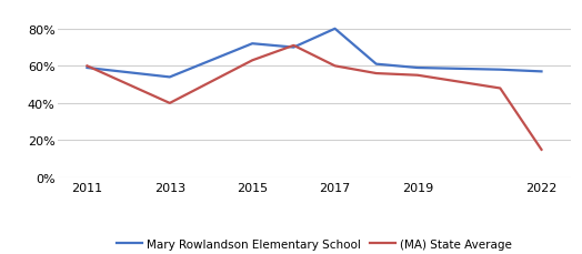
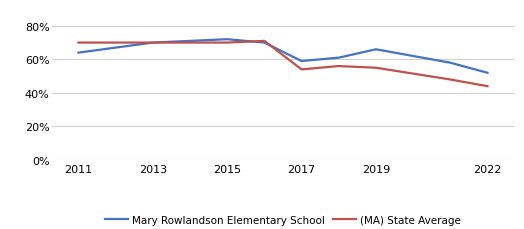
Mary Rowlandson Elementary School/2011: 59% -> 64%
(MA) State Average/2011: 60% -> 70%
Mary Rowlandson Elementary School/2013: 54% -> 70%
(MA) State Average/2013: 40% -> 70%
(MA) State Average/2015: 63% -> 70%
Mary Rowlandson Elementary School/2017: 80% -> 59%
(MA) State Average/2017: 60% -> 54%
Mary Rowlandson Elementary School/2019: 59% -> 66%
Mary Rowlandson Elementary School/2022: 57% -> 52%
(MA) State Average/2022: 15% -> 44%
